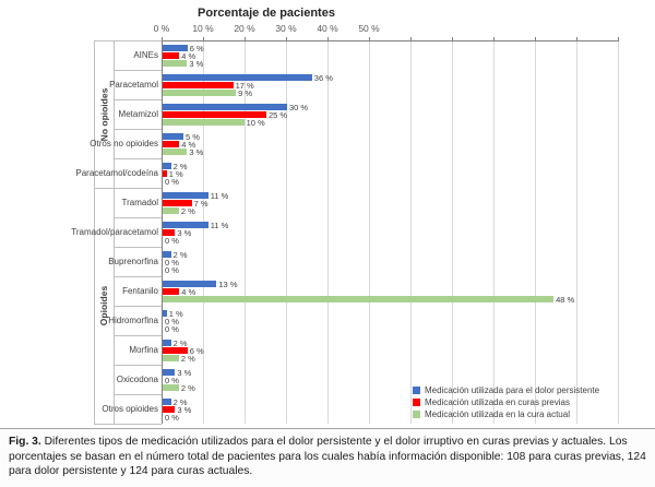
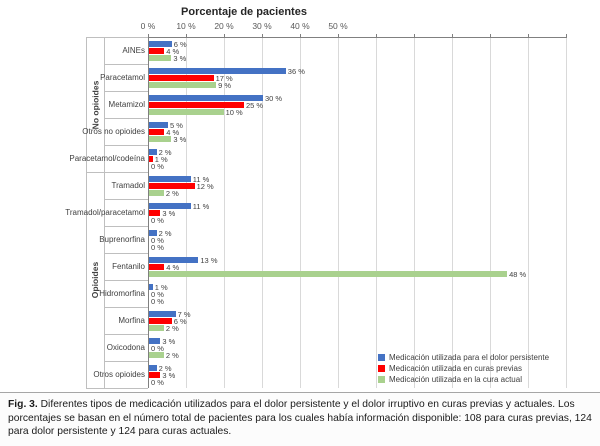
Medicación utilizada en curas previas/Tramadol: 7 -> 12
Medicación utilizada para el dolor persistente/Morfina: 2 -> 7
